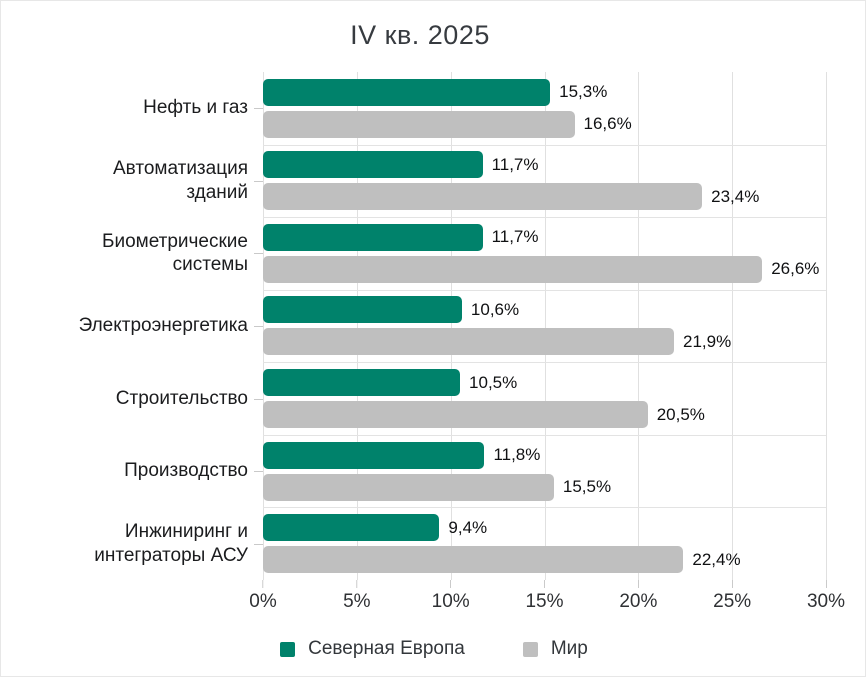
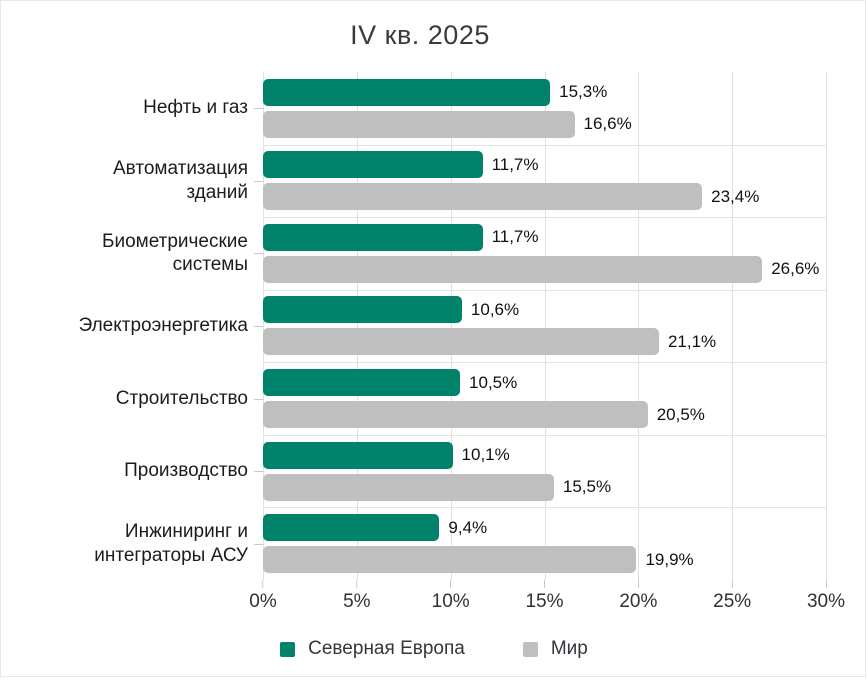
Мир/Электроэнергетика: 21,9% -> 21,1%
Северная Европа/Производство: 11,8% -> 10,1%
Мир/Инжиниринг и интеграторы АСУ: 22,4% -> 19,9%
